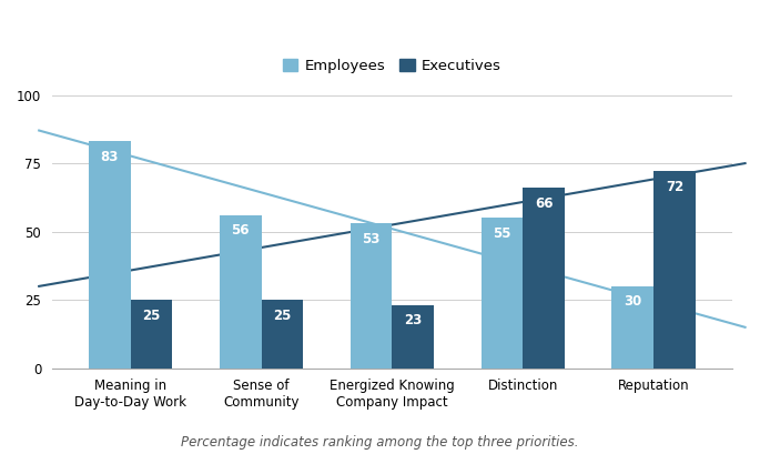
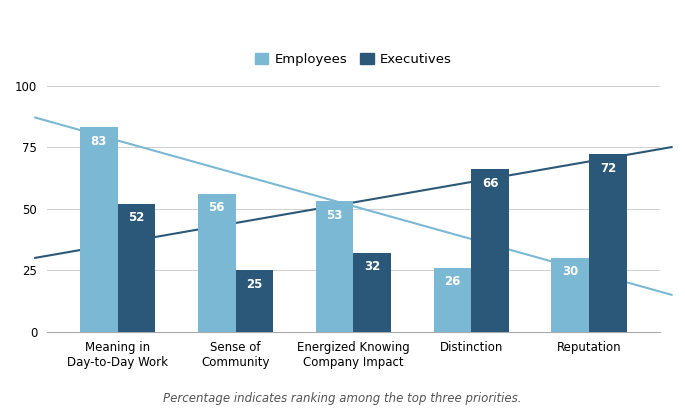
Executives/Meaning in Day-to-Day Work: 25 -> 52
Executives/Energized Knowing Company Impact: 23 -> 32
Employees/Distinction: 55 -> 26
